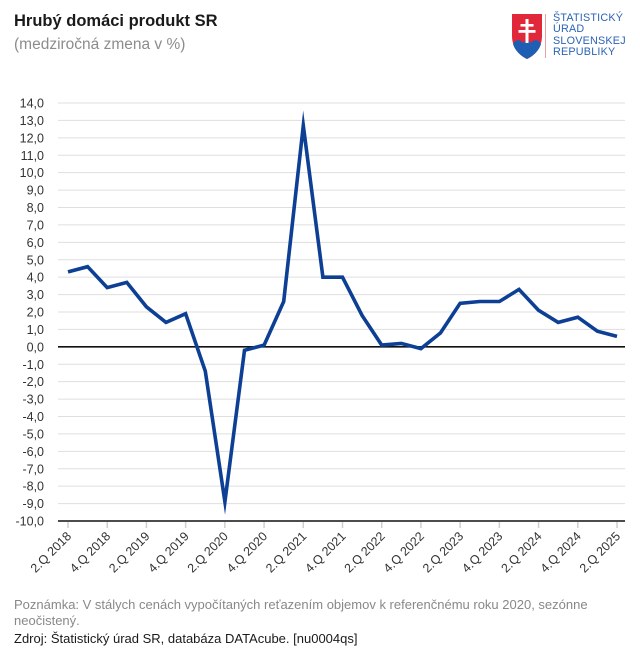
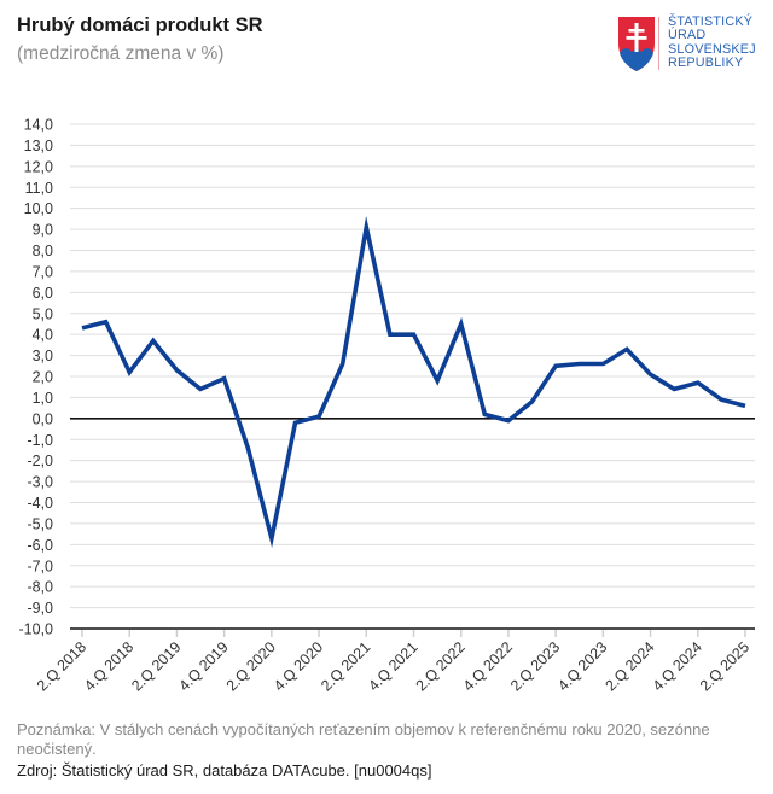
4.Q 2018: 3,4 -> 2,2
2.Q 2020: -8,9 -> -5,7
2.Q 2021: 12,7 -> 9,1
2.Q 2022: 0,1 -> 4,5
